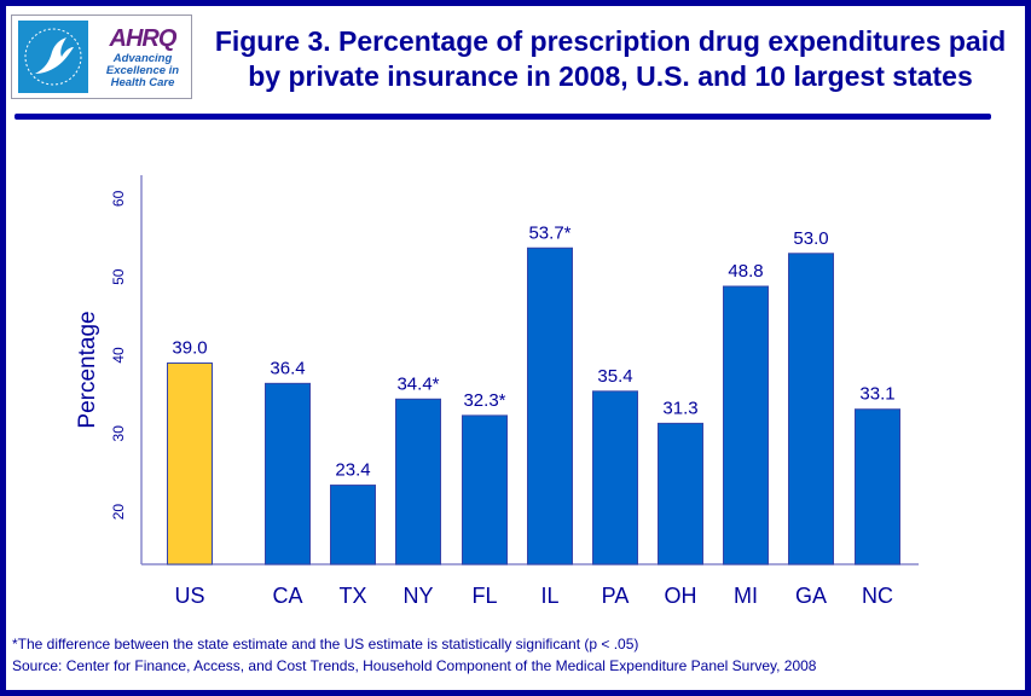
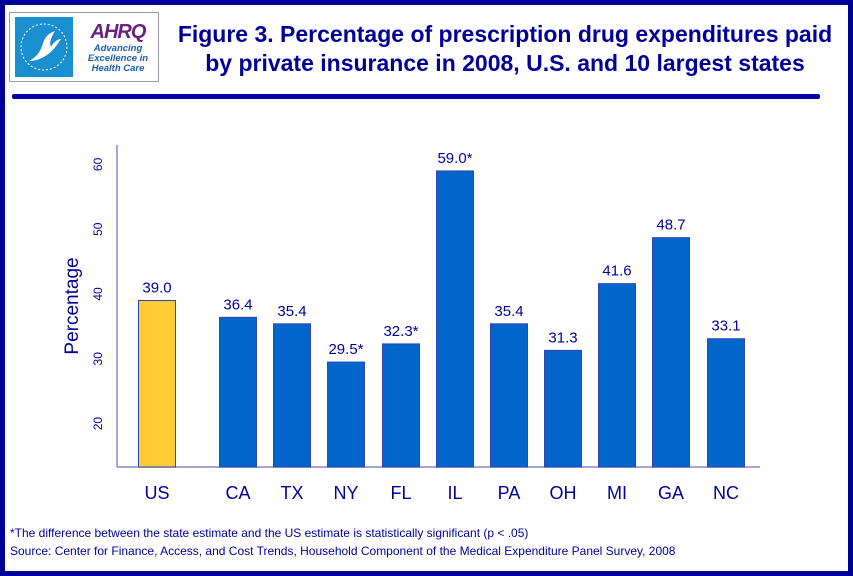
TX: 23.4 -> 35.4
NY: 34.4 -> 29.5
IL: 53.7 -> 59.0
MI: 48.8 -> 41.6
GA: 53.0 -> 48.7
